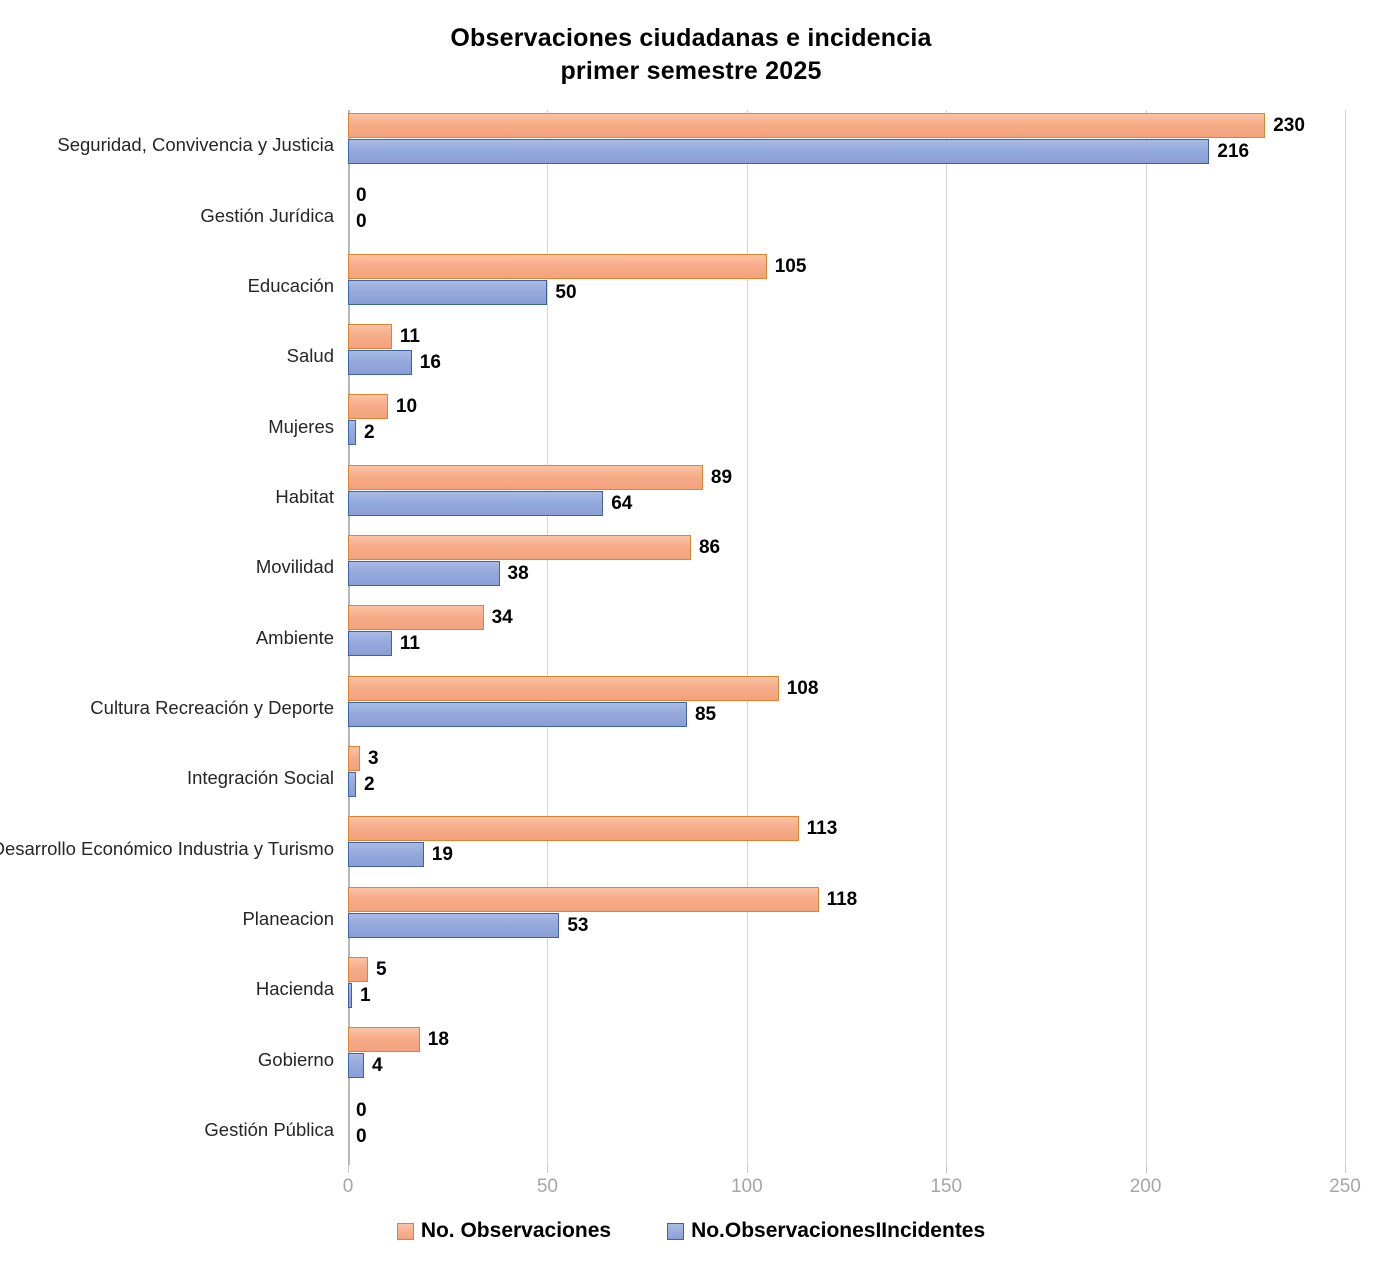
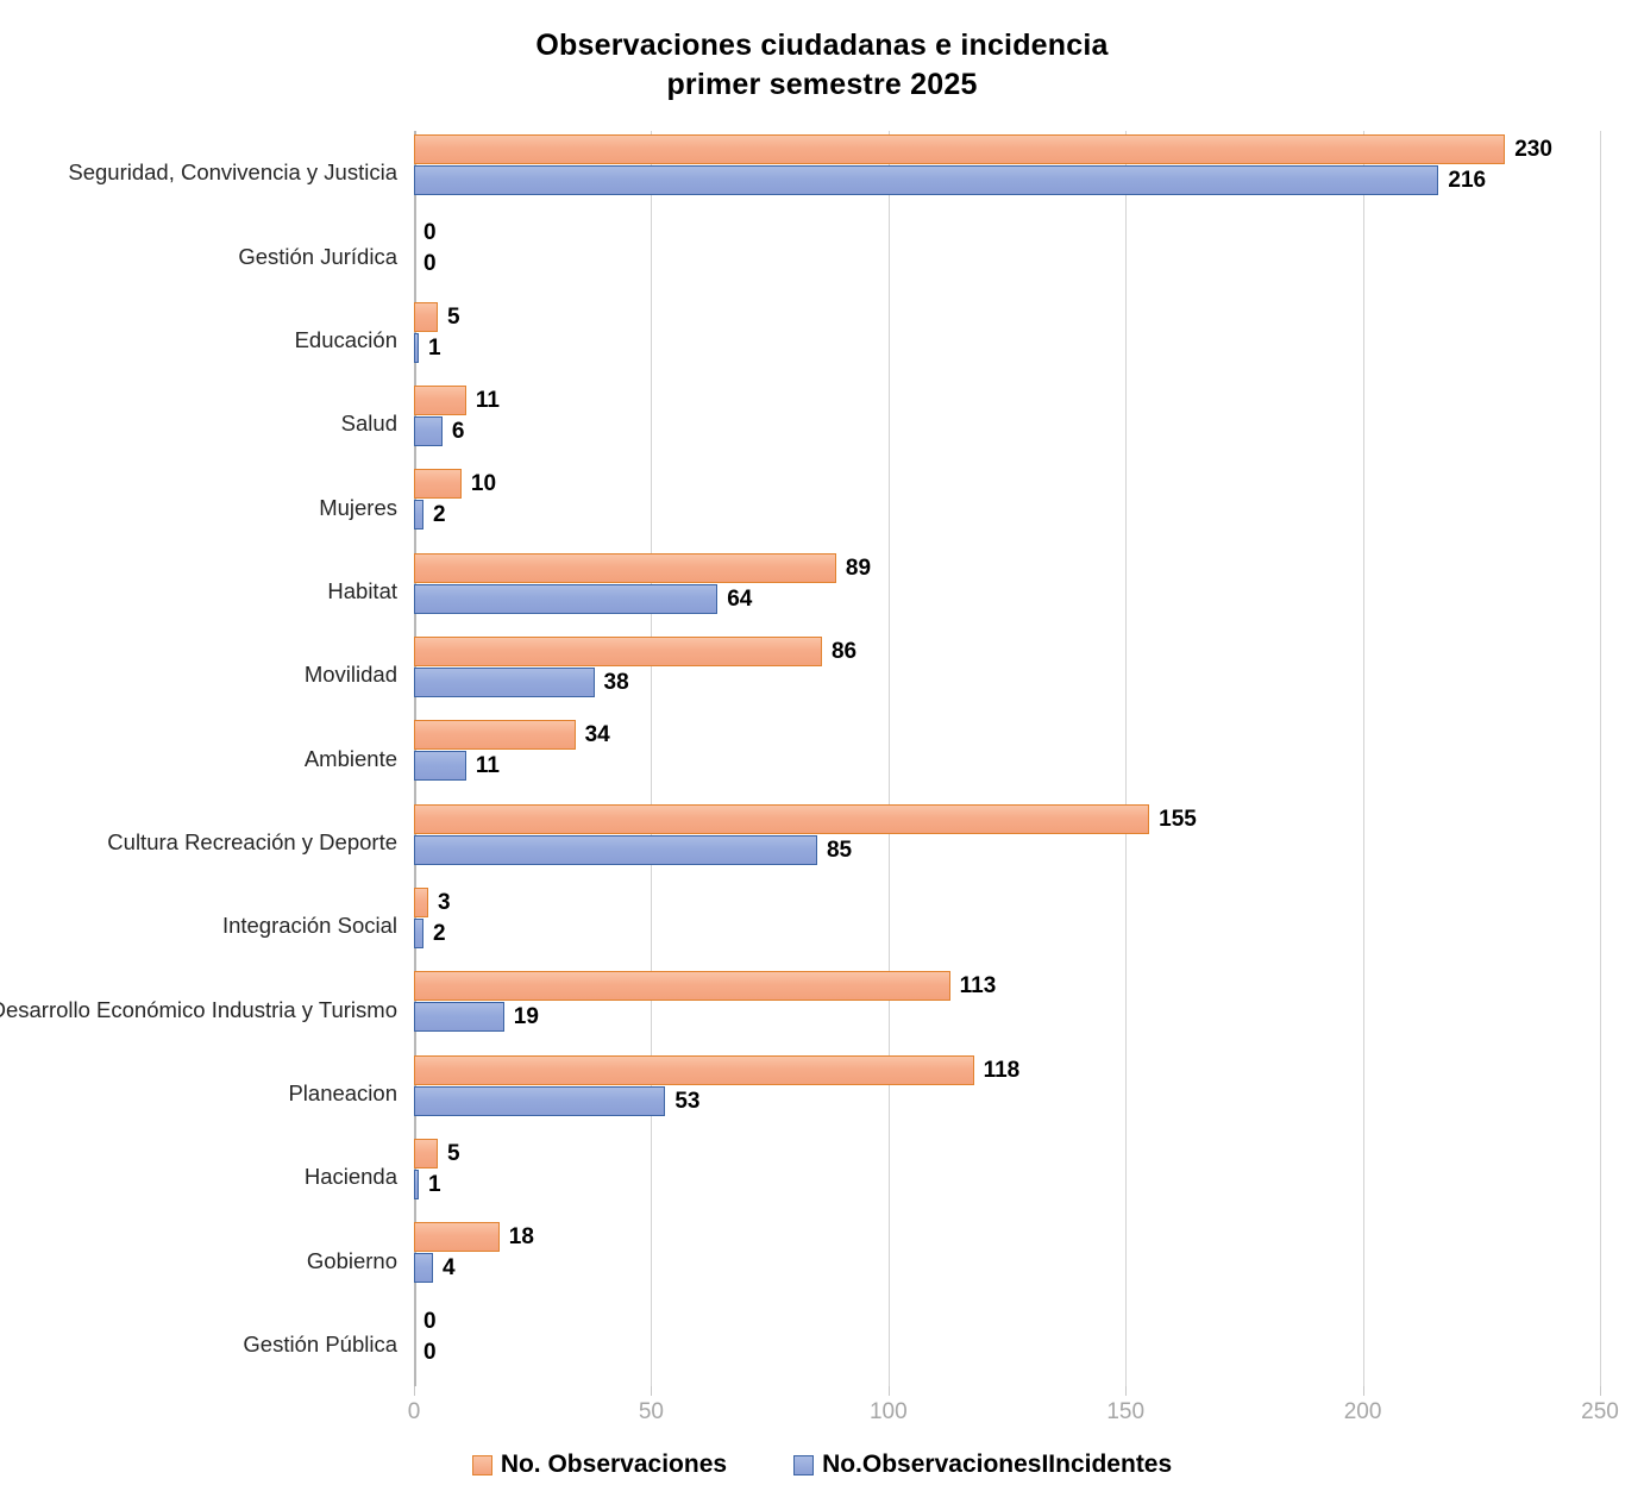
No. Observaciones/Educación: 105 -> 5
No.ObservacionesIIncidentes/Educación: 50 -> 1
No.ObservacionesIIncidentes/Salud: 16 -> 6
No. Observaciones/Cultura Recreación y Deporte: 108 -> 155
